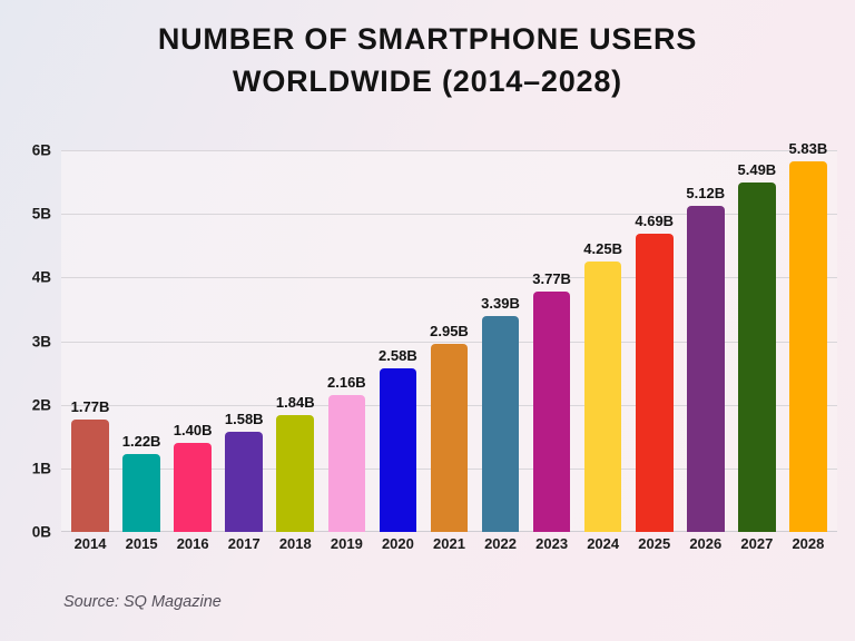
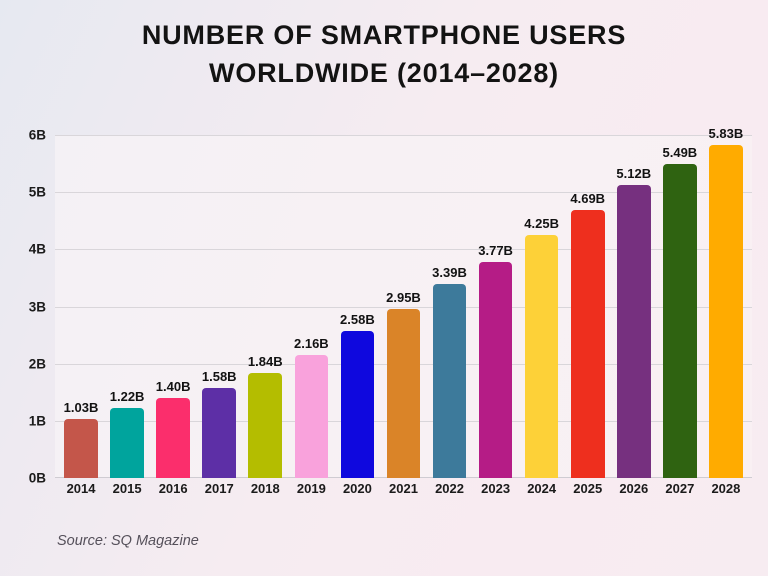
2014: 1.77B -> 1.03B
